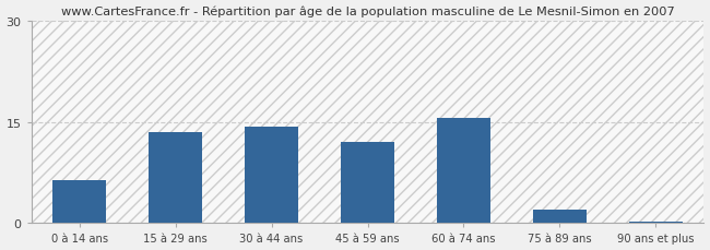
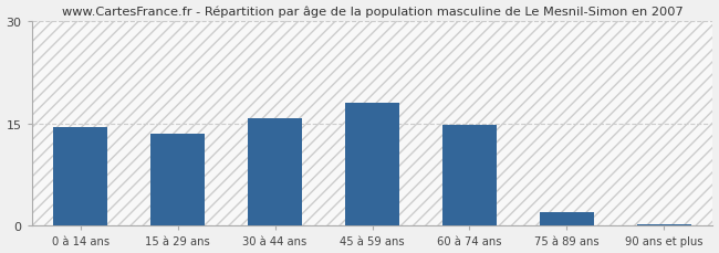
0 à 14 ans: 6.4 -> 14.5
30 à 44 ans: 14.2 -> 15.8
45 à 59 ans: 12.0 -> 18.0
60 à 74 ans: 15.6 -> 14.7
